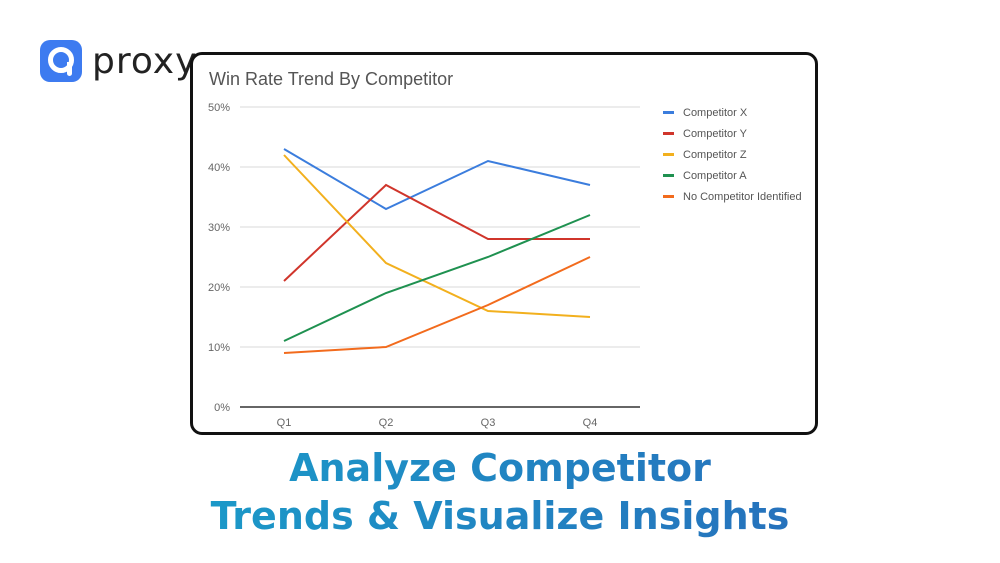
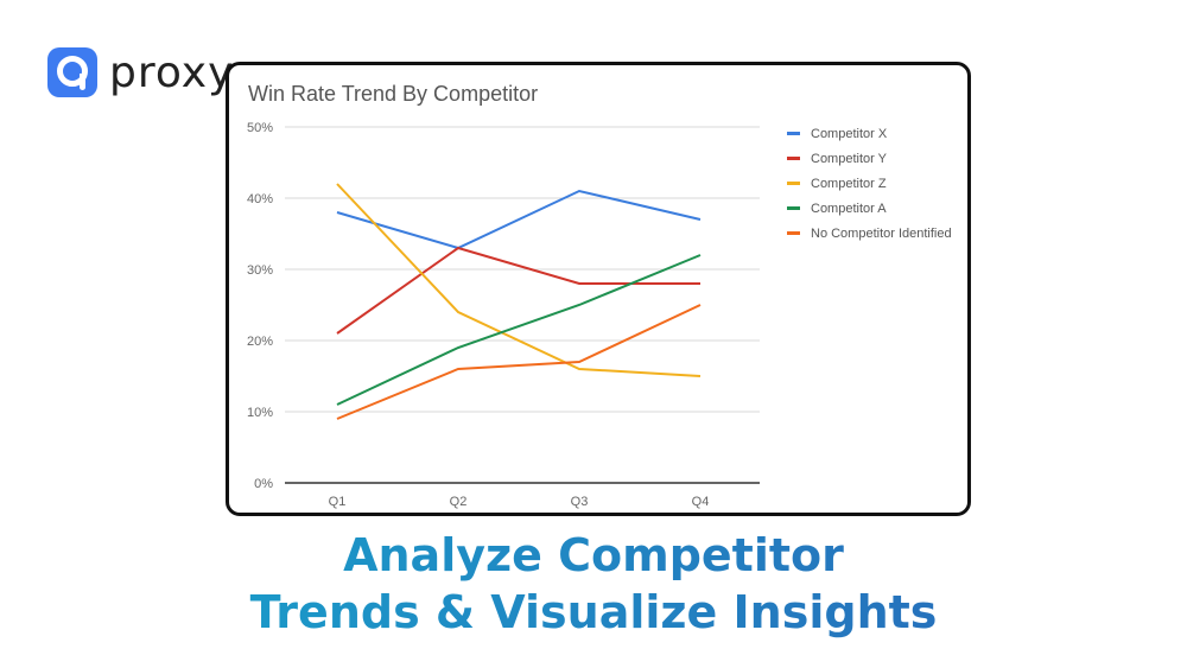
Competitor X/Q1: 43% -> 38%
Competitor Y/Q2: 37% -> 33%
No Competitor Identified/Q2: 10% -> 16%
